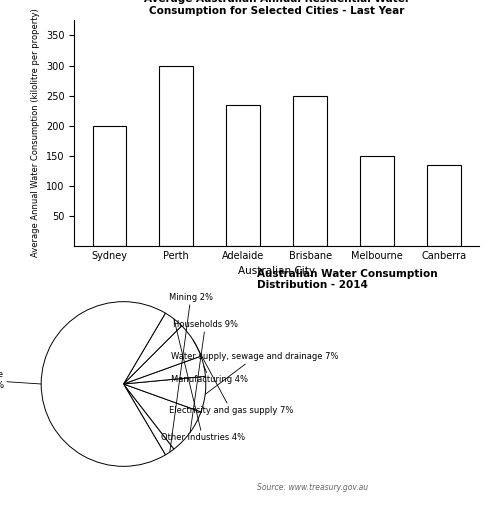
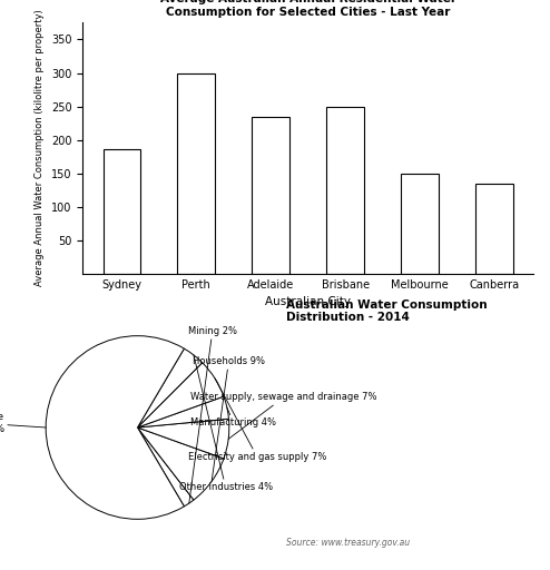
Sydney: 200 -> 186
